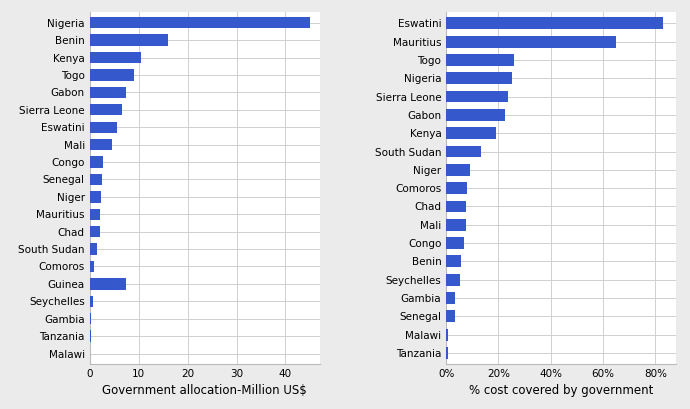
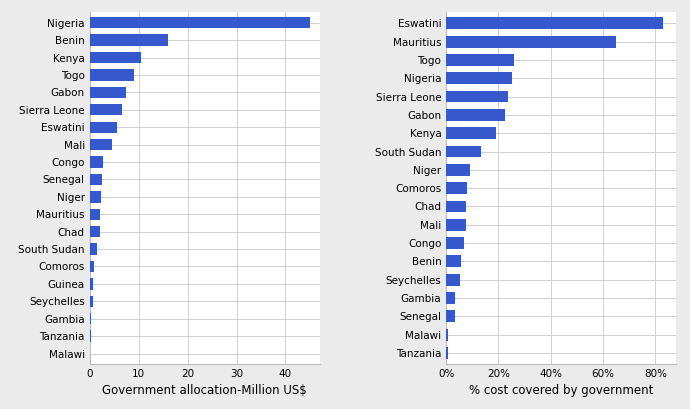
Guinea: 7.5 -> 0.7
